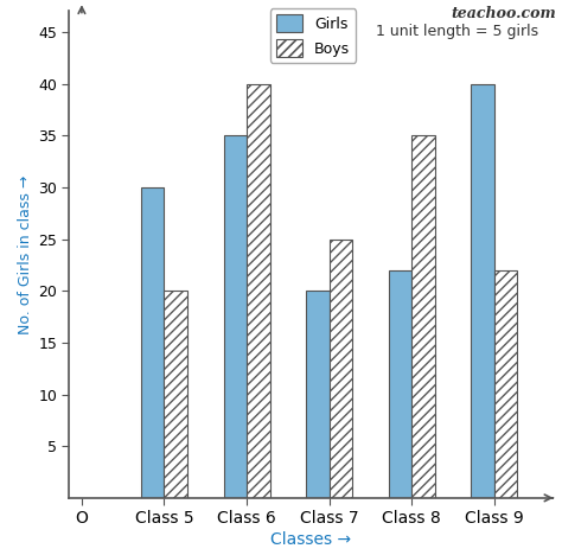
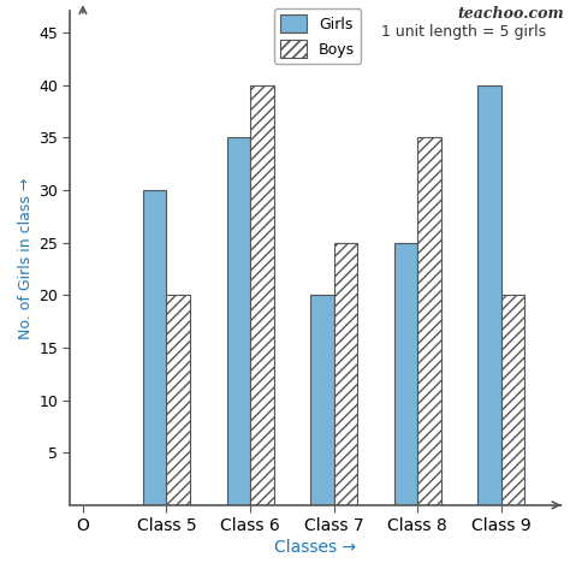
Girls/Class 8: 22 -> 25
Boys/Class 9: 22 -> 20
